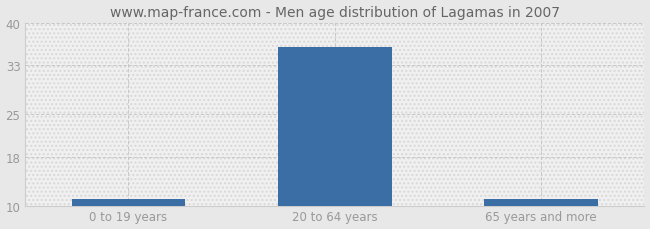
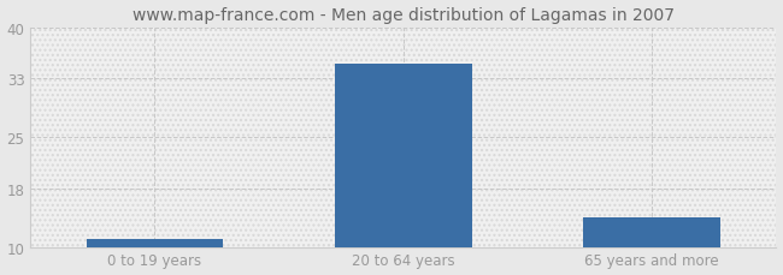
20 to 64 years: 36 -> 35
65 years and more: 11 -> 14
